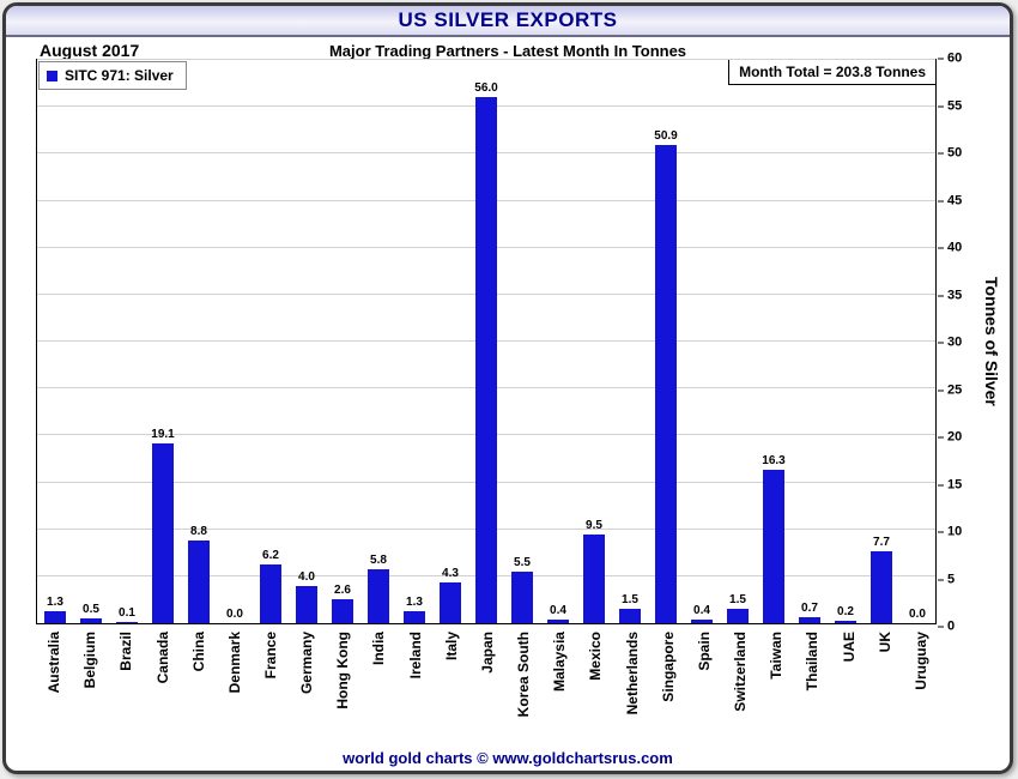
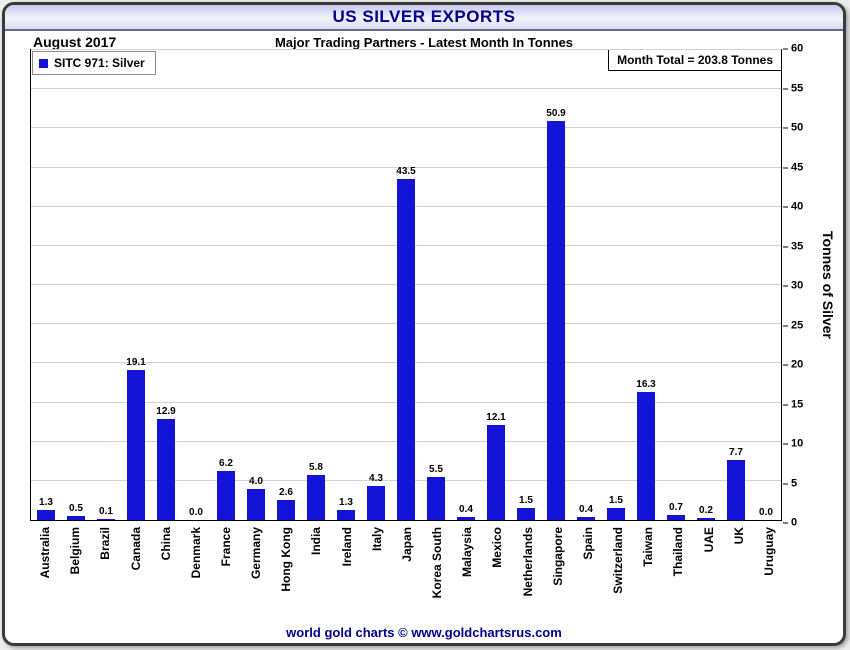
China: 8.8 -> 12.9
Japan: 56.0 -> 43.5
Mexico: 9.5 -> 12.1
